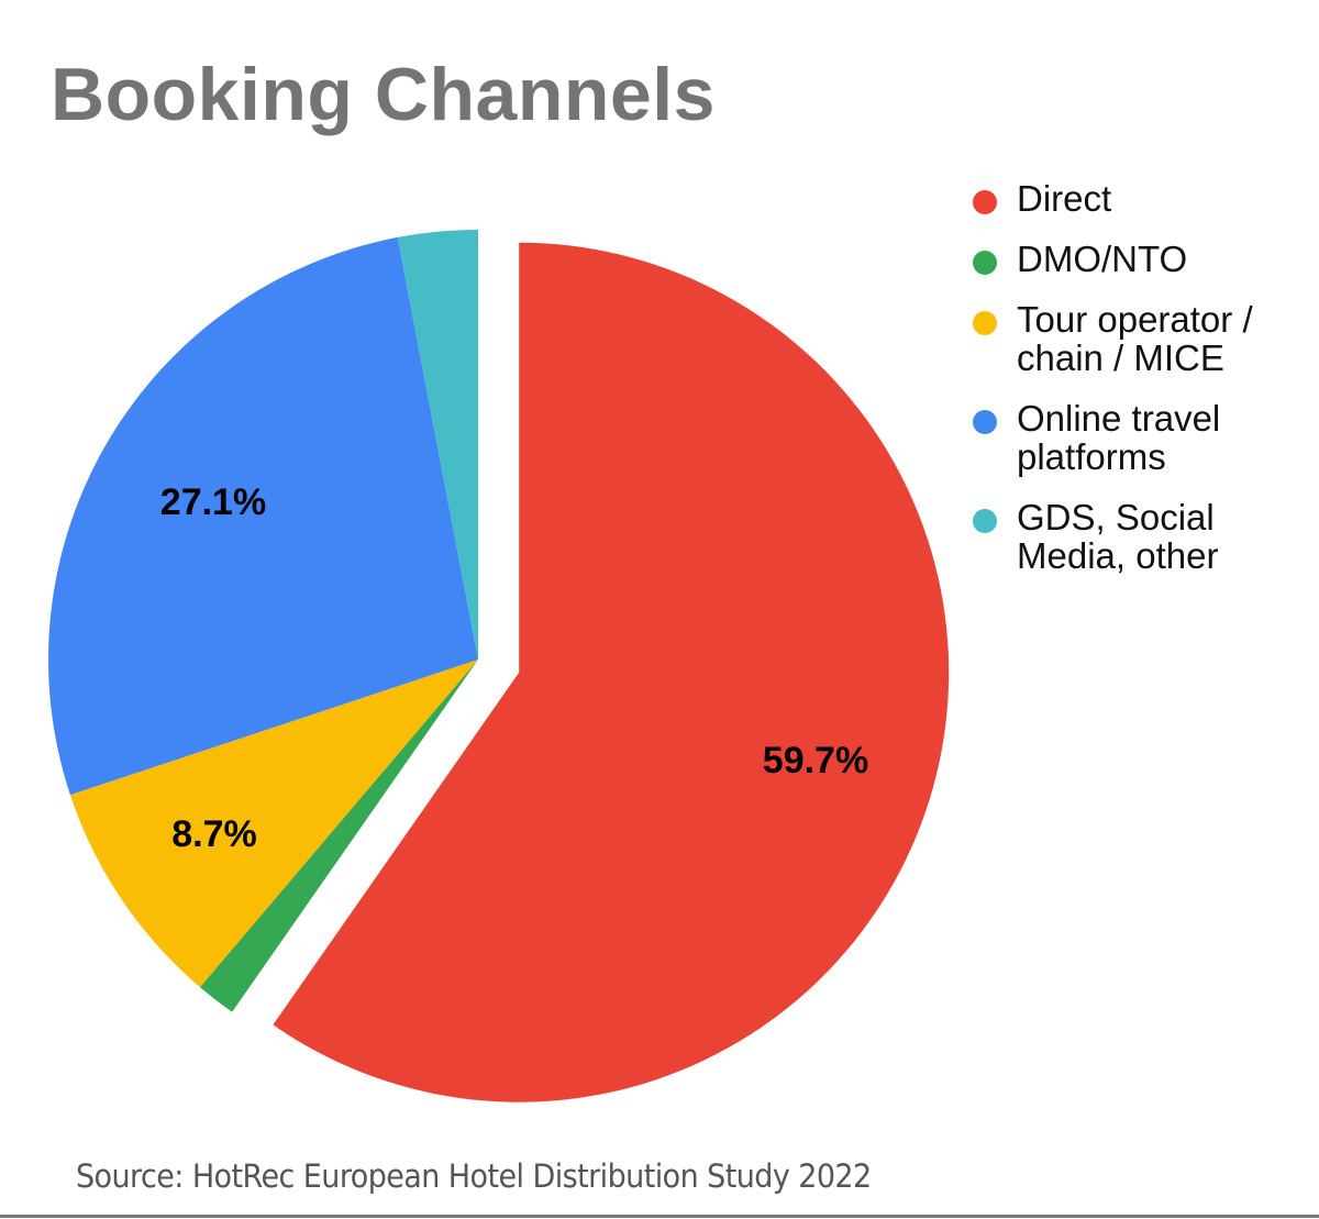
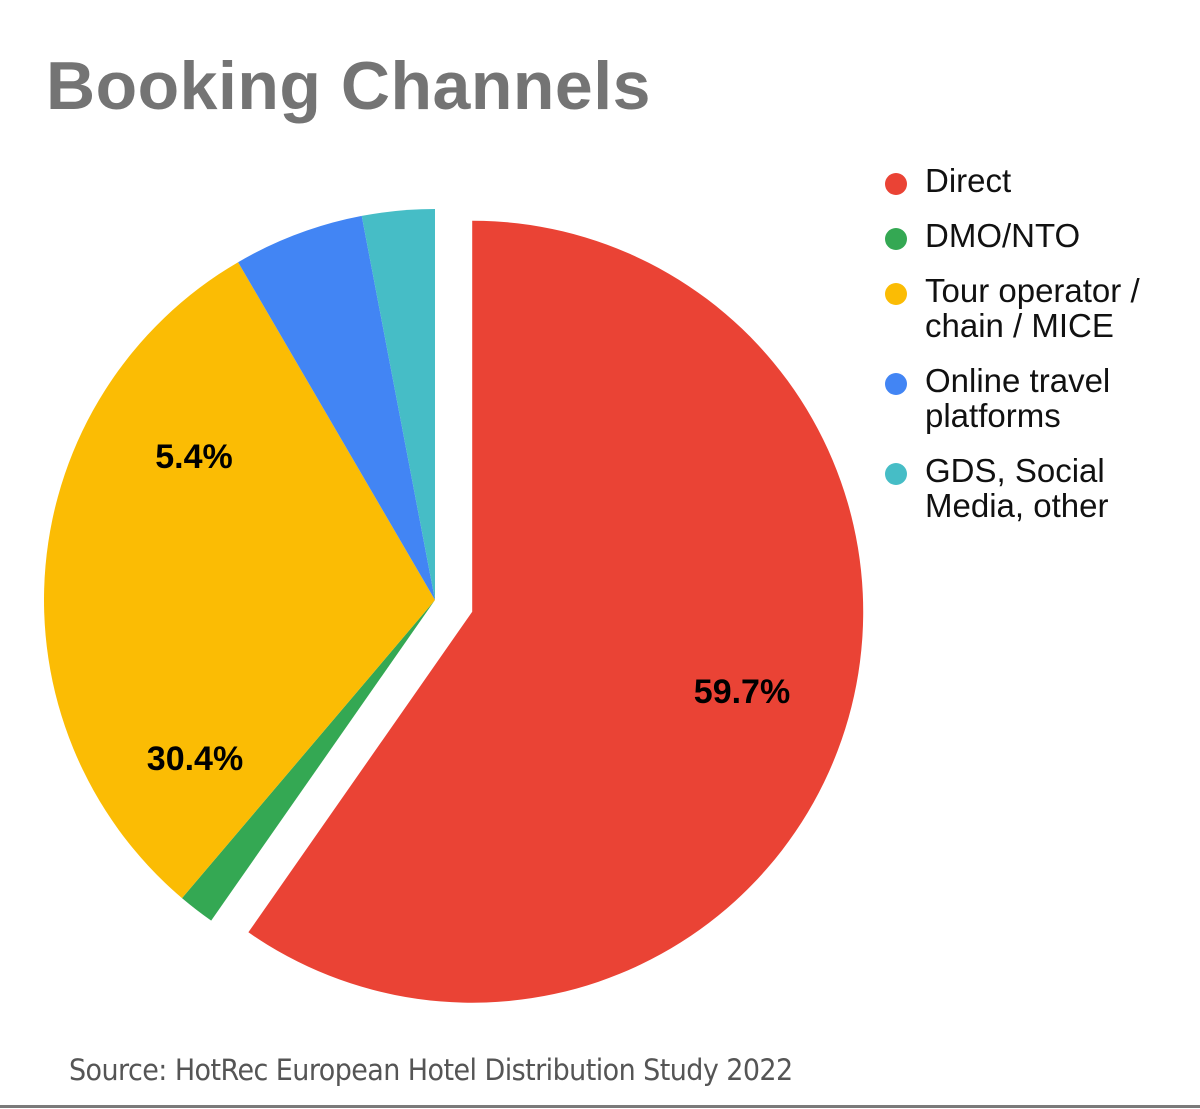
Tour operator / chain / MICE: 8.7% -> 30.4%
Online travel platforms: 27.1% -> 5.4%
